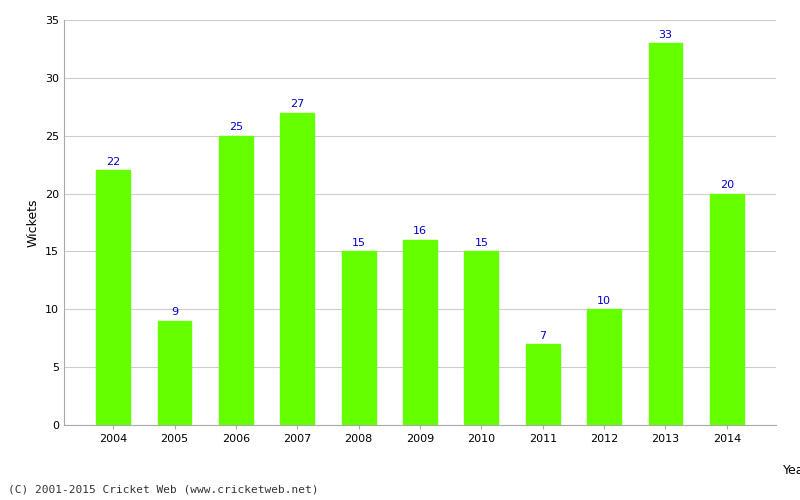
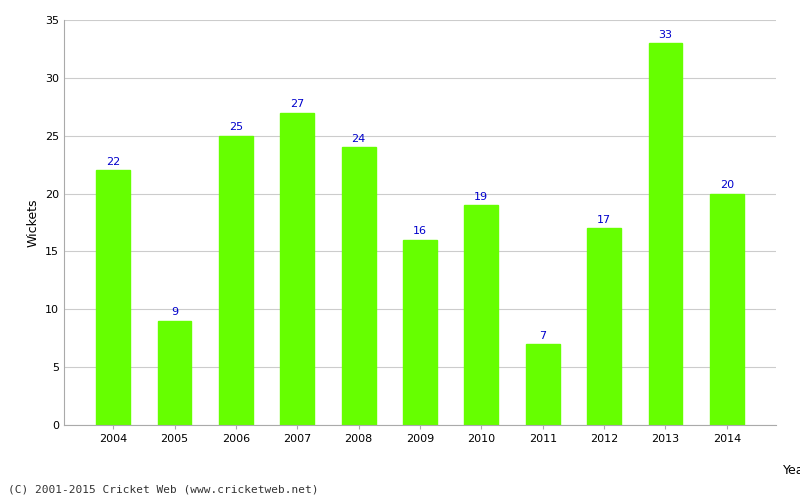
2008: 15 -> 24
2010: 15 -> 19
2012: 10 -> 17
